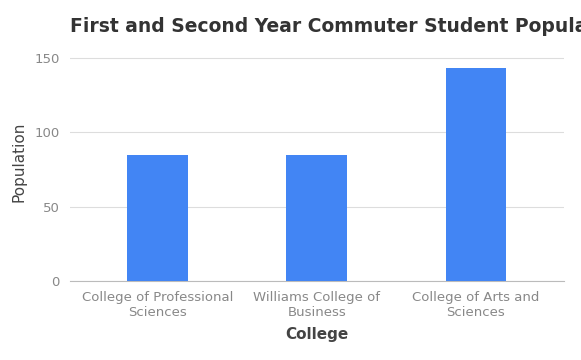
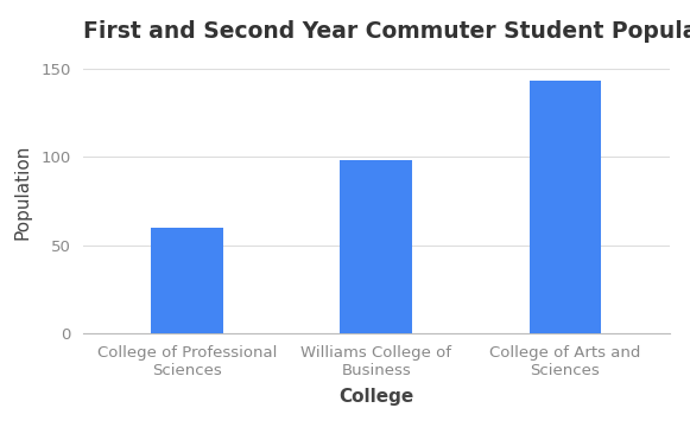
College of Professional Sciences: 85 -> 60
Williams College of Business: 85 -> 98
